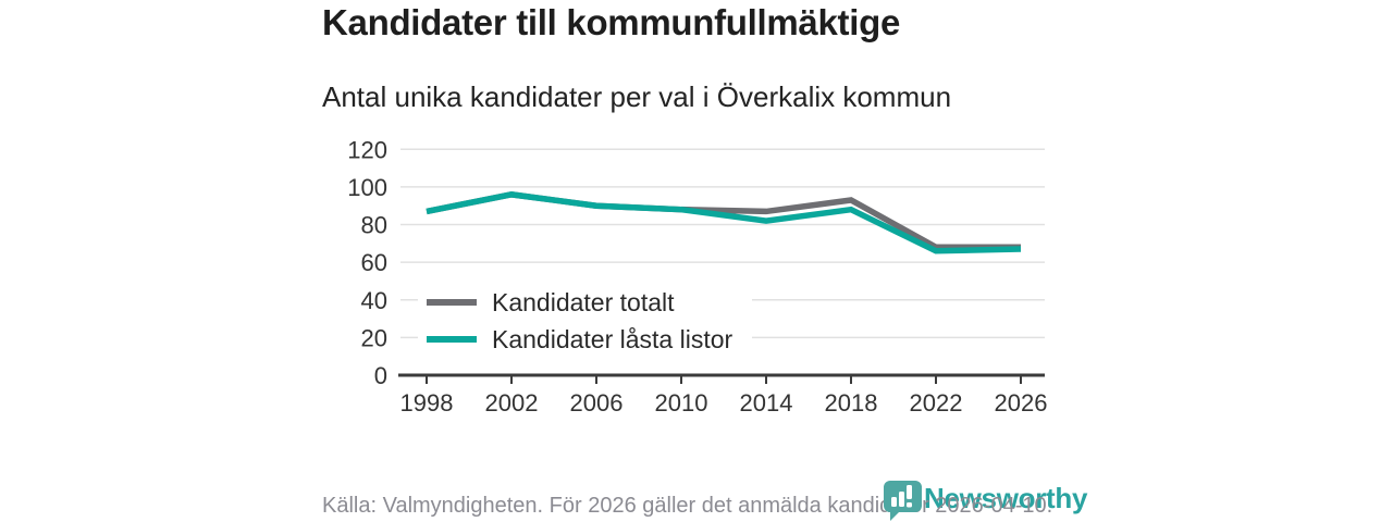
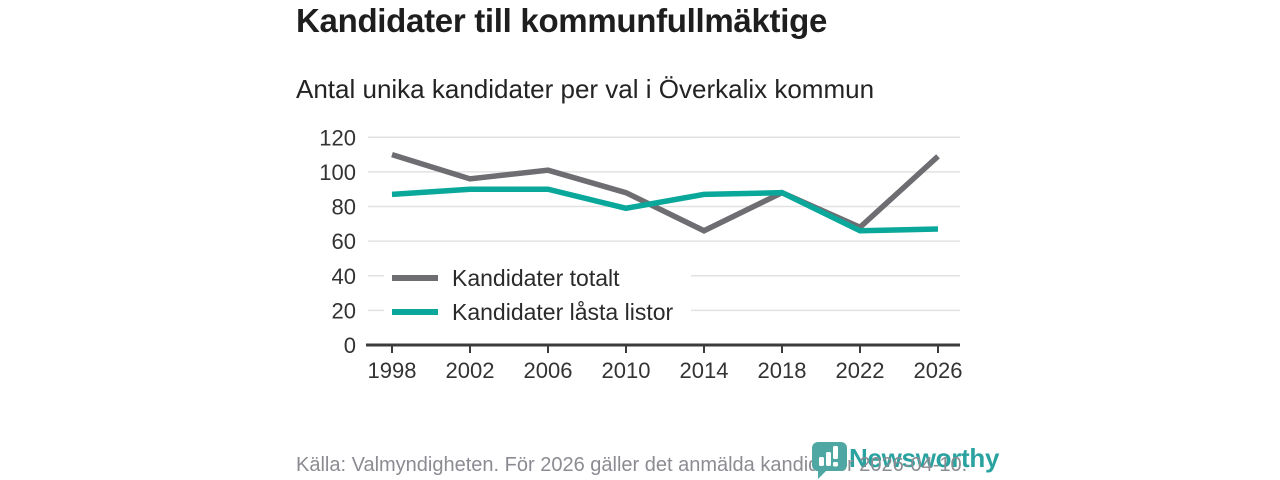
Kandidater totalt/1998: 87 -> 110
Kandidater låsta listor/2002: 96 -> 90
Kandidater totalt/2006: 90 -> 101
Kandidater låsta listor/2010: 88 -> 79
Kandidater totalt/2014: 87 -> 66
Kandidater låsta listor/2014: 82 -> 87
Kandidater totalt/2018: 93 -> 88
Kandidater totalt/2026: 68 -> 109
